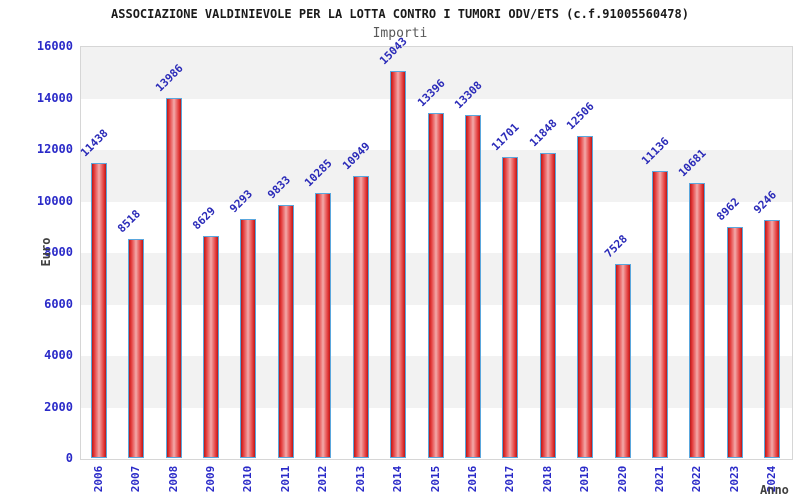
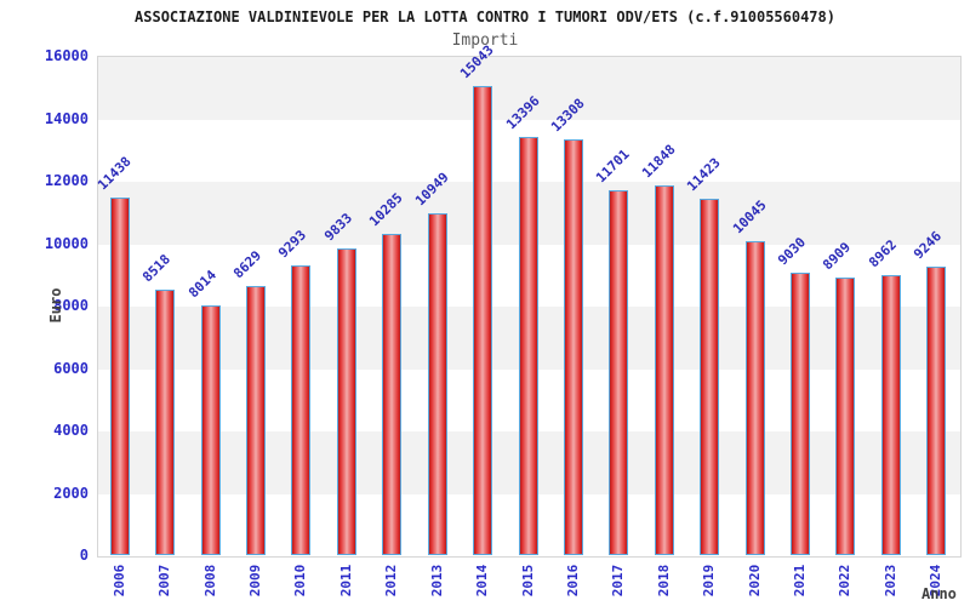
2008: 13986 -> 8014
2019: 12506 -> 11423
2020: 7528 -> 10045
2021: 11136 -> 9030
2022: 10681 -> 8909
